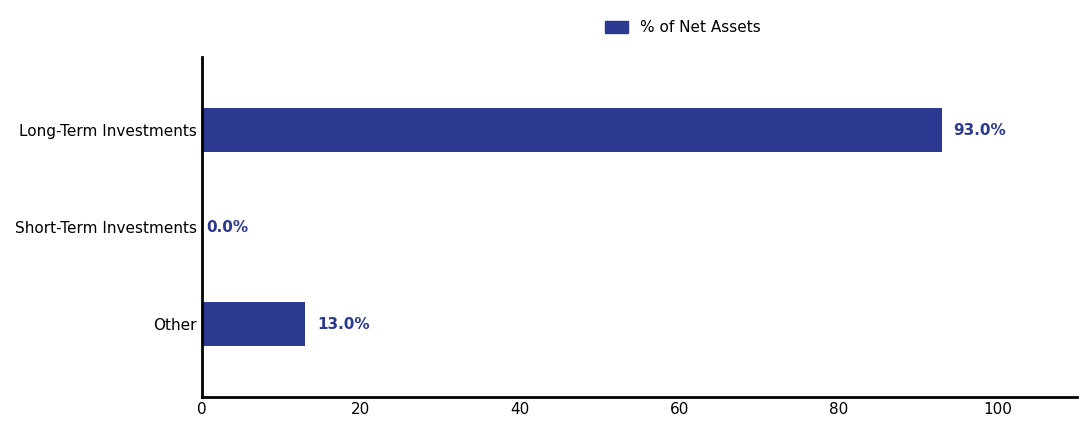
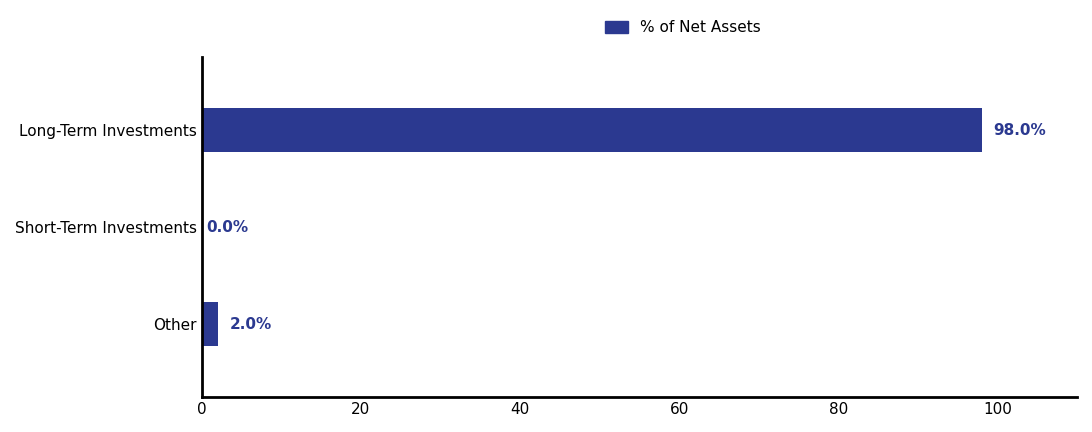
Long-Term Investments: 93.0% -> 98.0%
Other: 13.0% -> 2.0%
